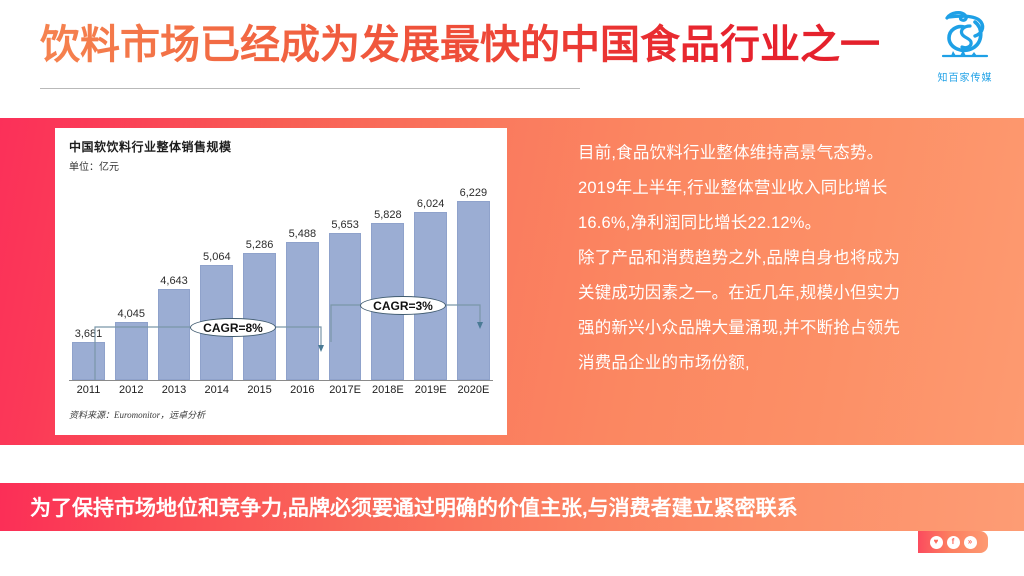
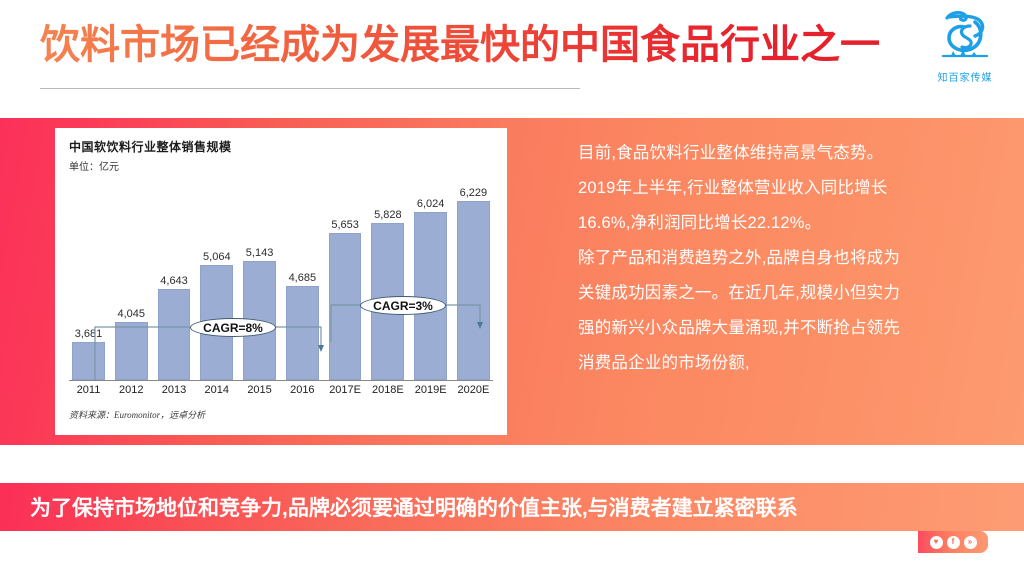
2015: 5,286 -> 5,143
2016: 5,488 -> 4,685
